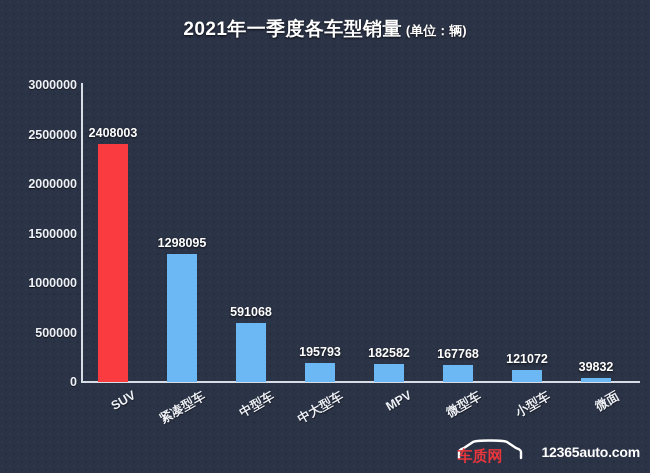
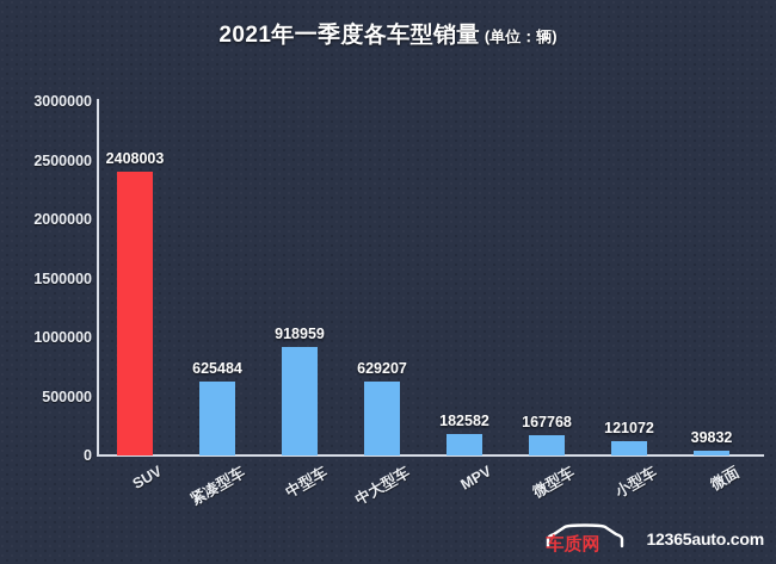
紧凑型车: 1298095 -> 625484
中型车: 591068 -> 918959
中大型车: 195793 -> 629207
